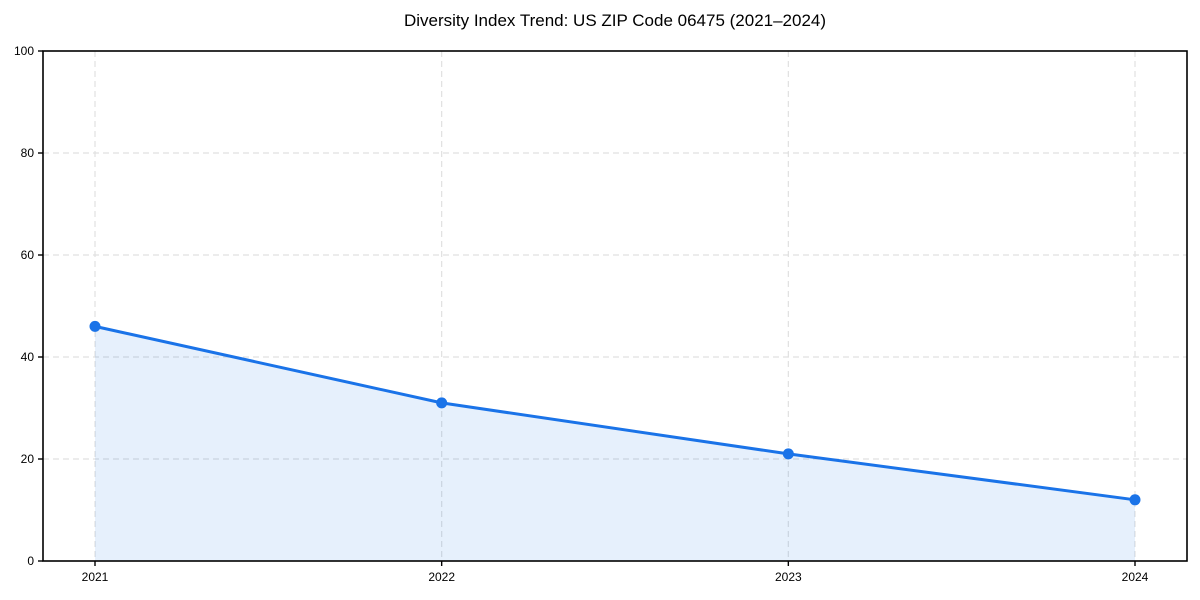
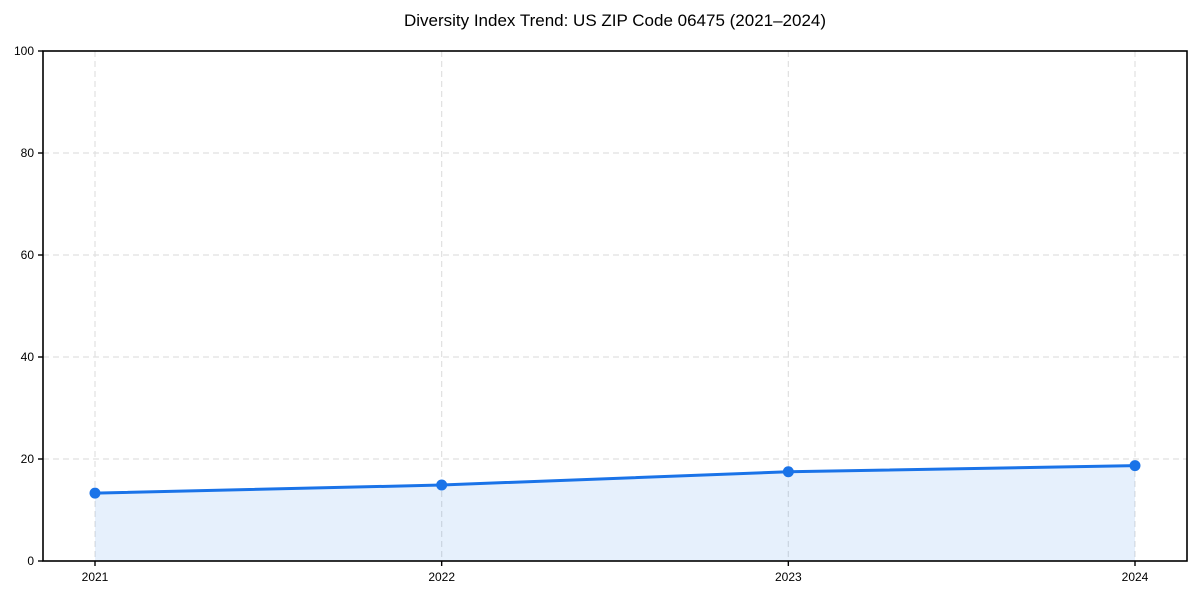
2021: 46 -> 13
2022: 31 -> 15
2023: 21 -> 18
2024: 12 -> 19
